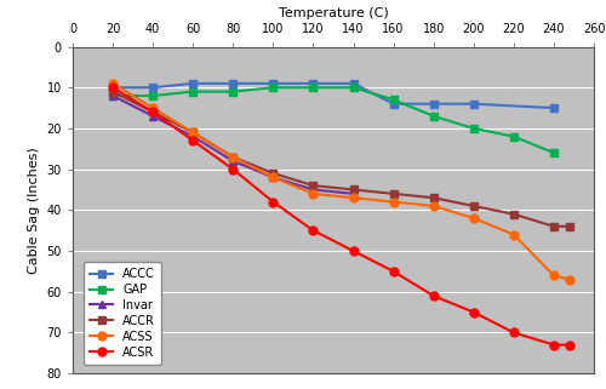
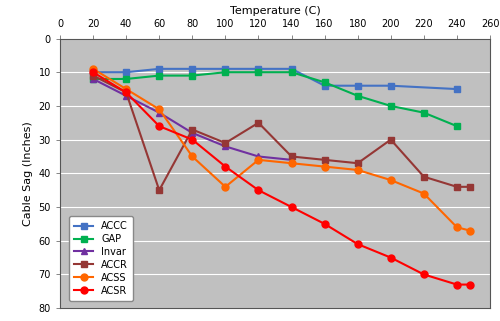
ACCR/60: 21 -> 45
ACSR/60: 23 -> 26
ACSS/80: 27 -> 35
ACSS/100: 32 -> 44
ACCR/120: 34 -> 25
ACCR/200: 39 -> 30
